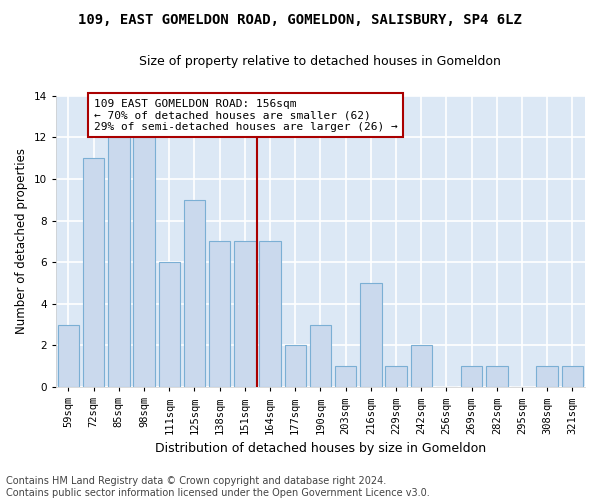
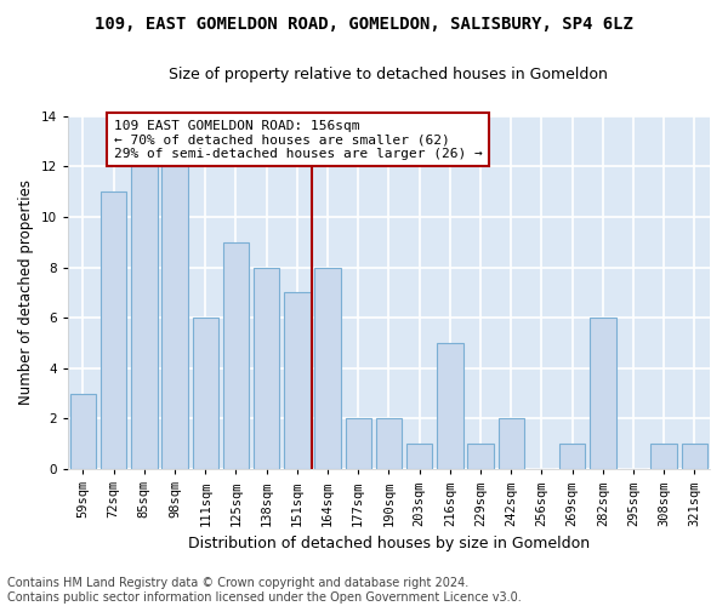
138sqm: 7 -> 8
164sqm: 7 -> 8
190sqm: 3 -> 2
282sqm: 1 -> 6
